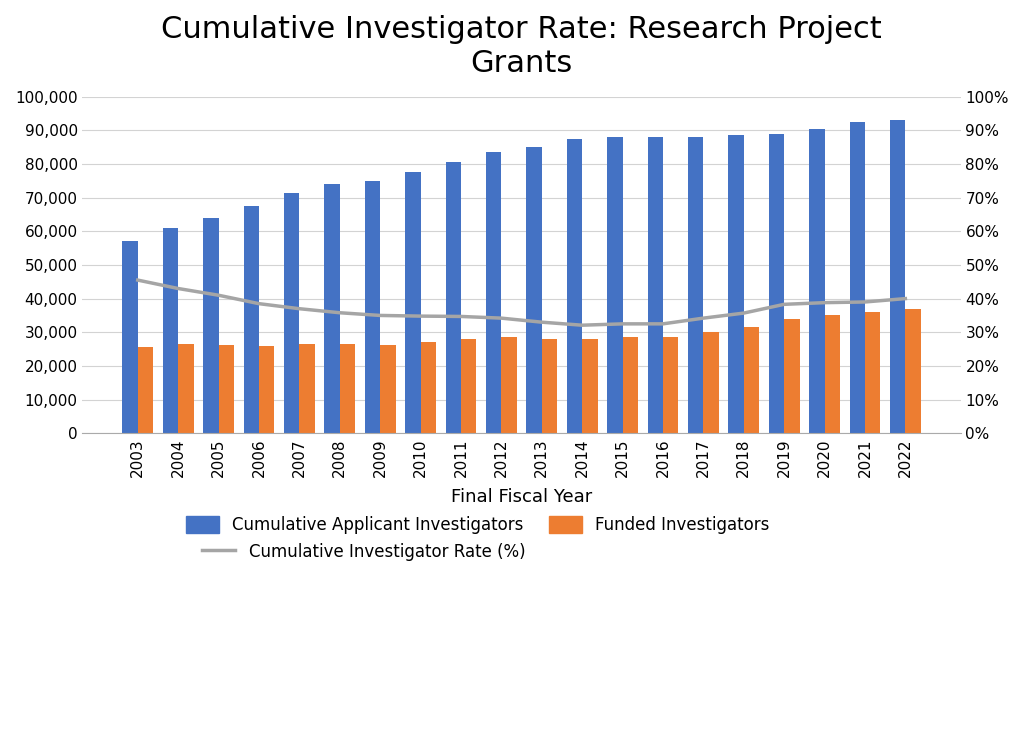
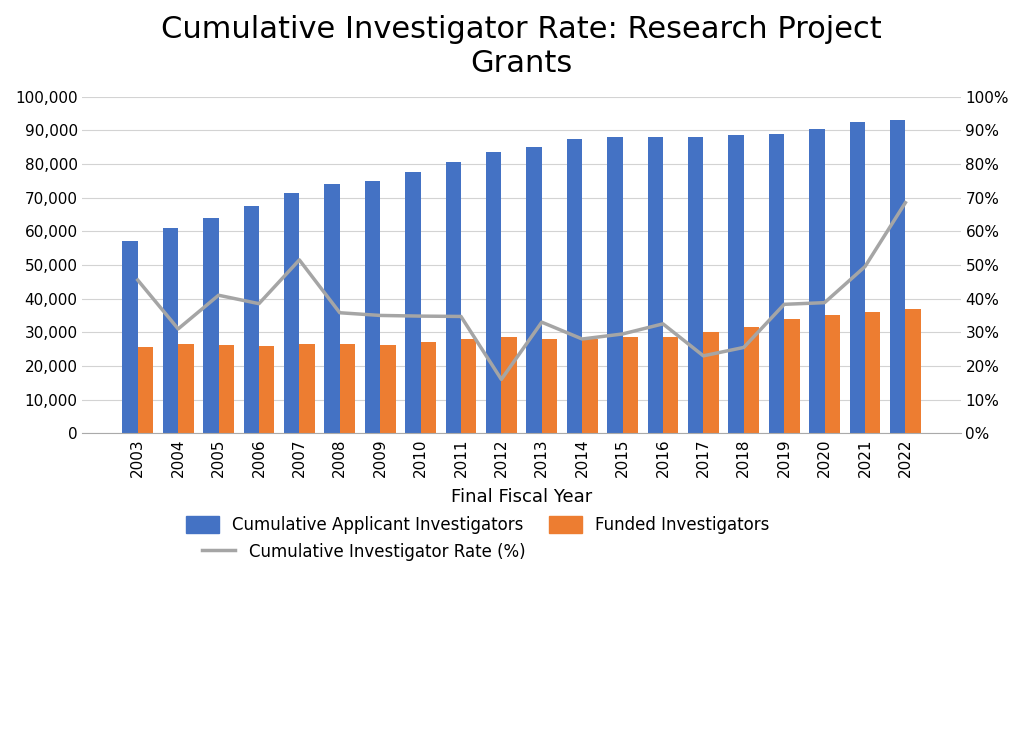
Cumulative Investigator Rate (%)/2004: 43.0% -> 31.0%
Cumulative Investigator Rate (%)/2007: 37.0% -> 51.5%
Cumulative Investigator Rate (%)/2012: 34.2% -> 16.0%
Cumulative Investigator Rate (%)/2014: 32.1% -> 28.0%
Cumulative Investigator Rate (%)/2015: 32.5% -> 29.5%
Cumulative Investigator Rate (%)/2017: 34.2% -> 23.0%
Cumulative Investigator Rate (%)/2018: 35.7% -> 25.5%
Cumulative Investigator Rate (%)/2021: 39.0% -> 49.5%
Cumulative Investigator Rate (%)/2022: 40.0% -> 68.5%
